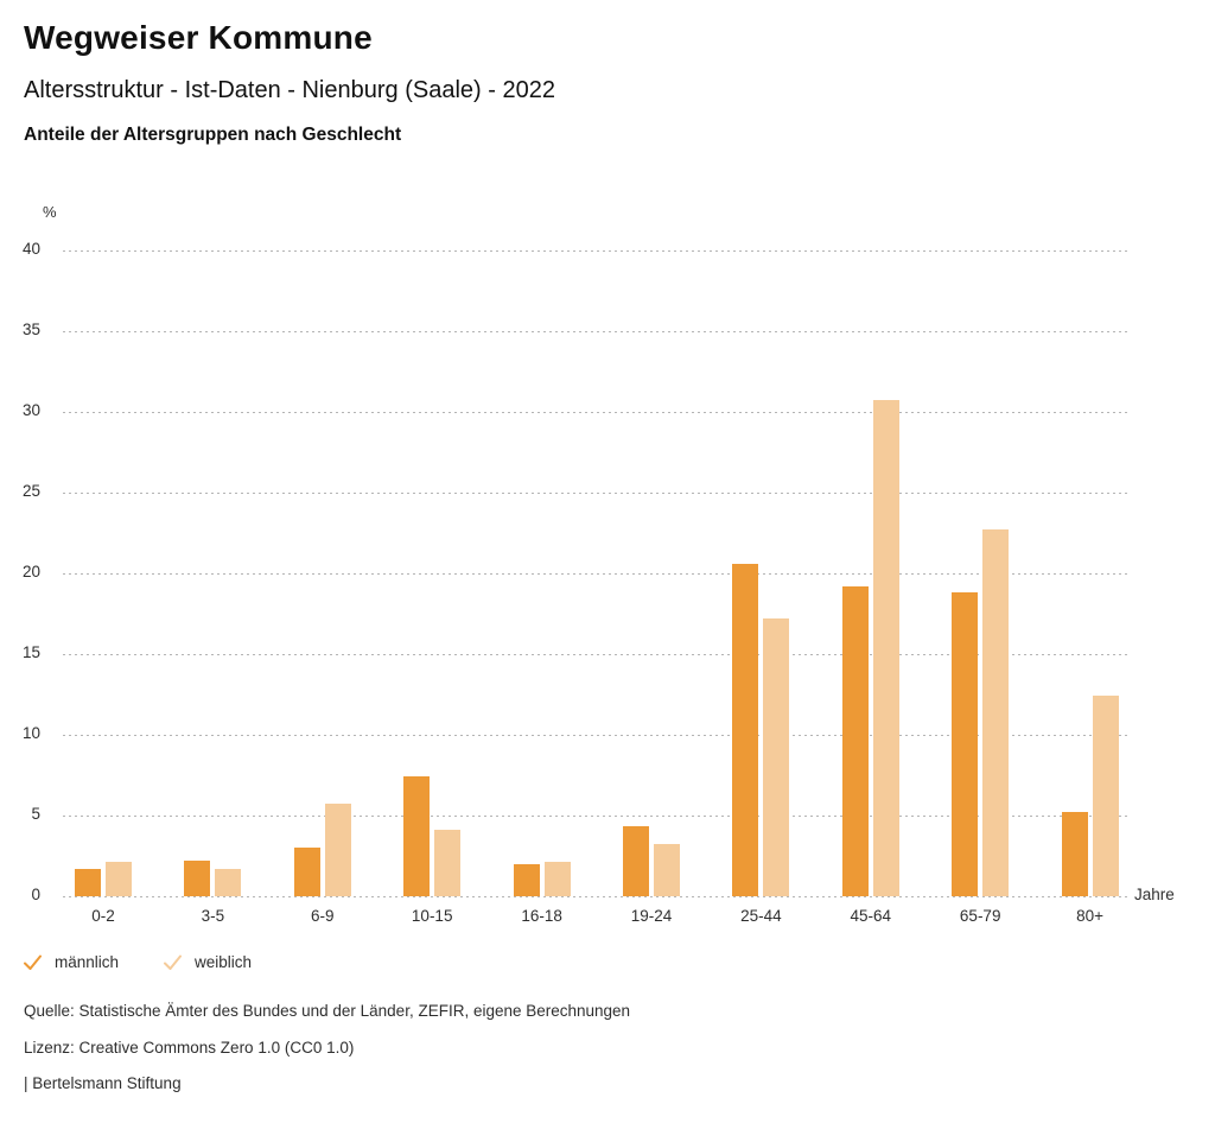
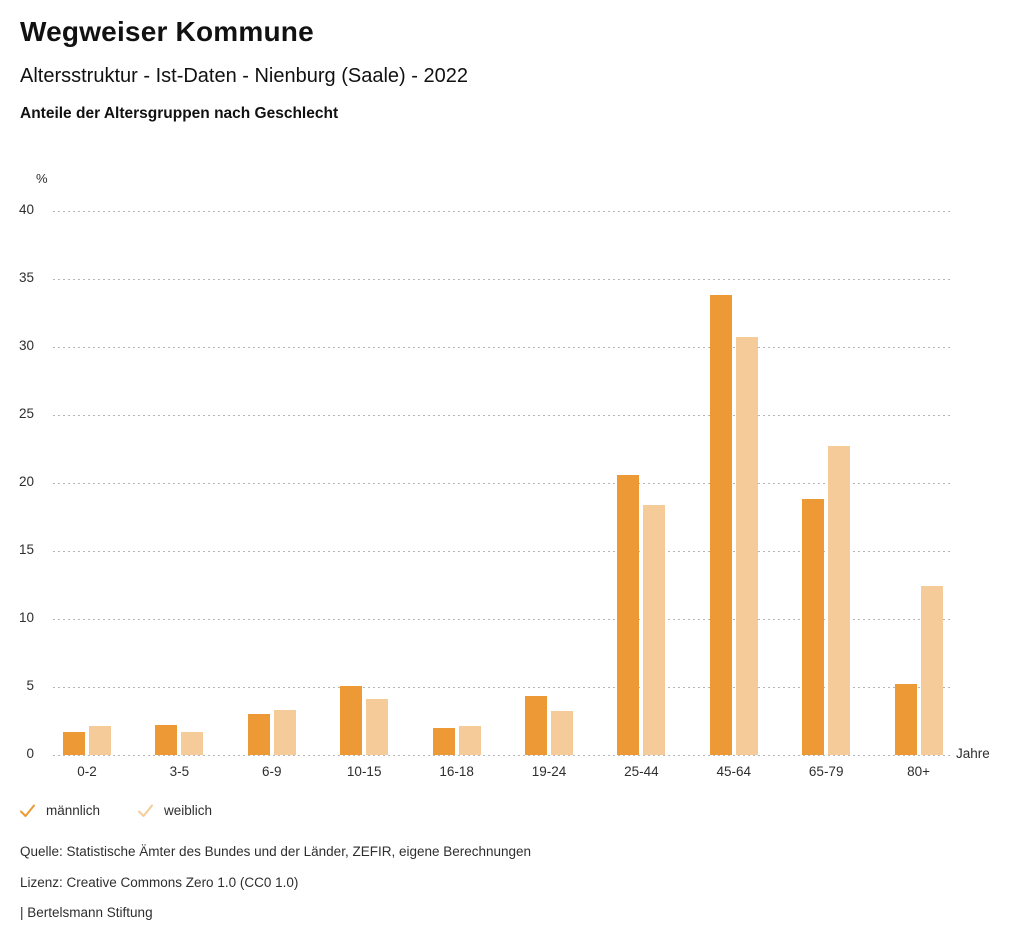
weiblich/6-9: 5.7 -> 3.3
männlich/10-15: 7.4 -> 5.1
weiblich/25-44: 17.2 -> 18.4
männlich/45-64: 19.2 -> 33.8
